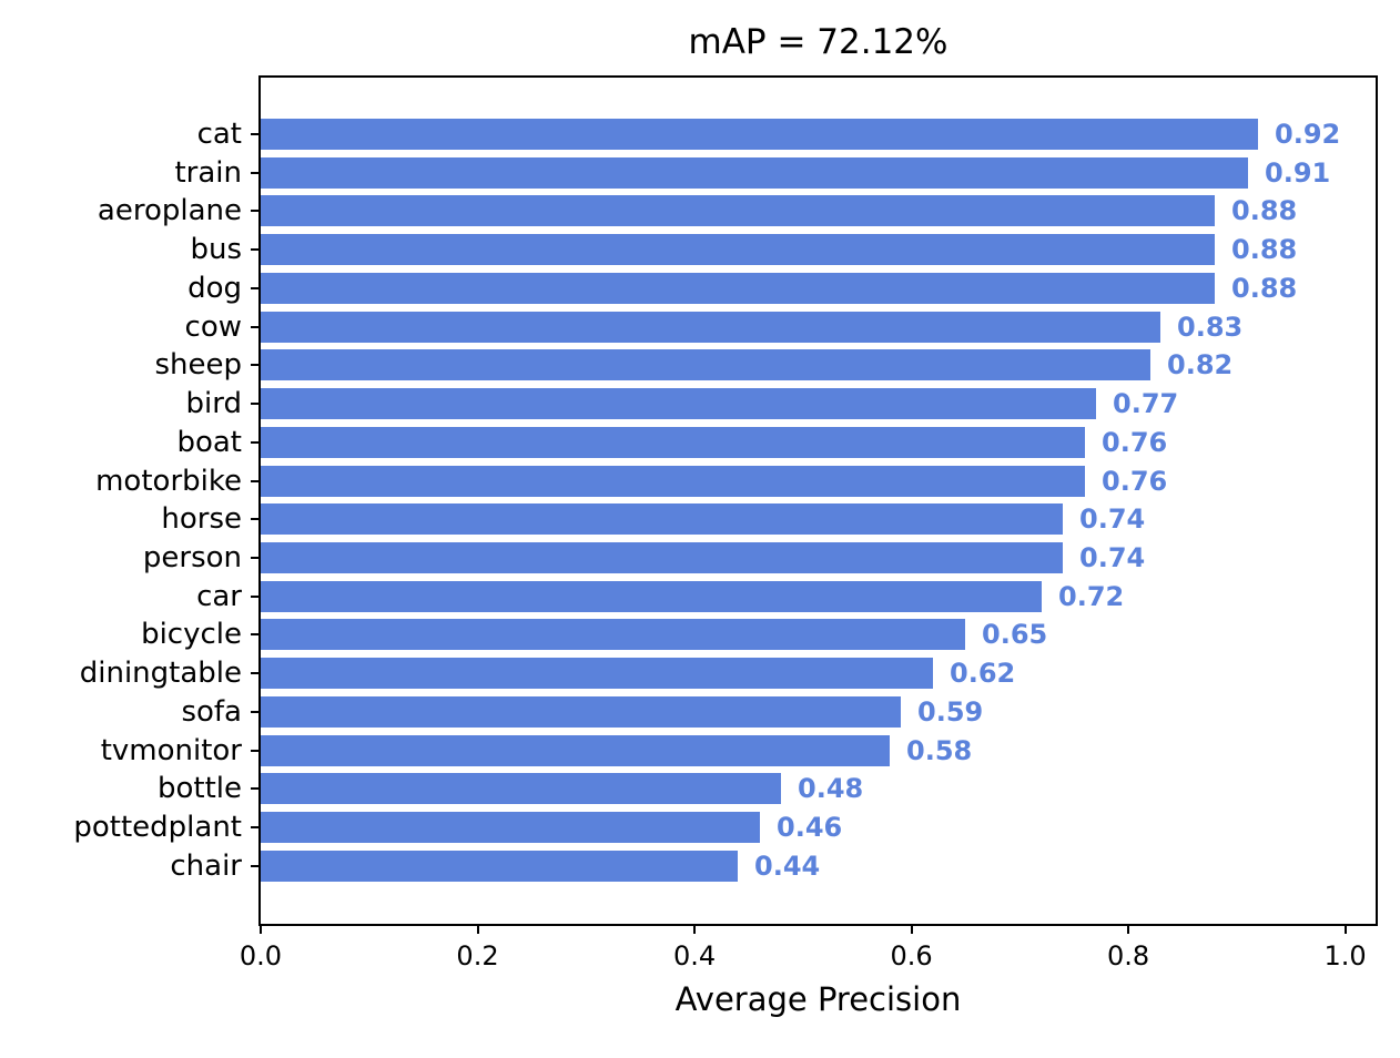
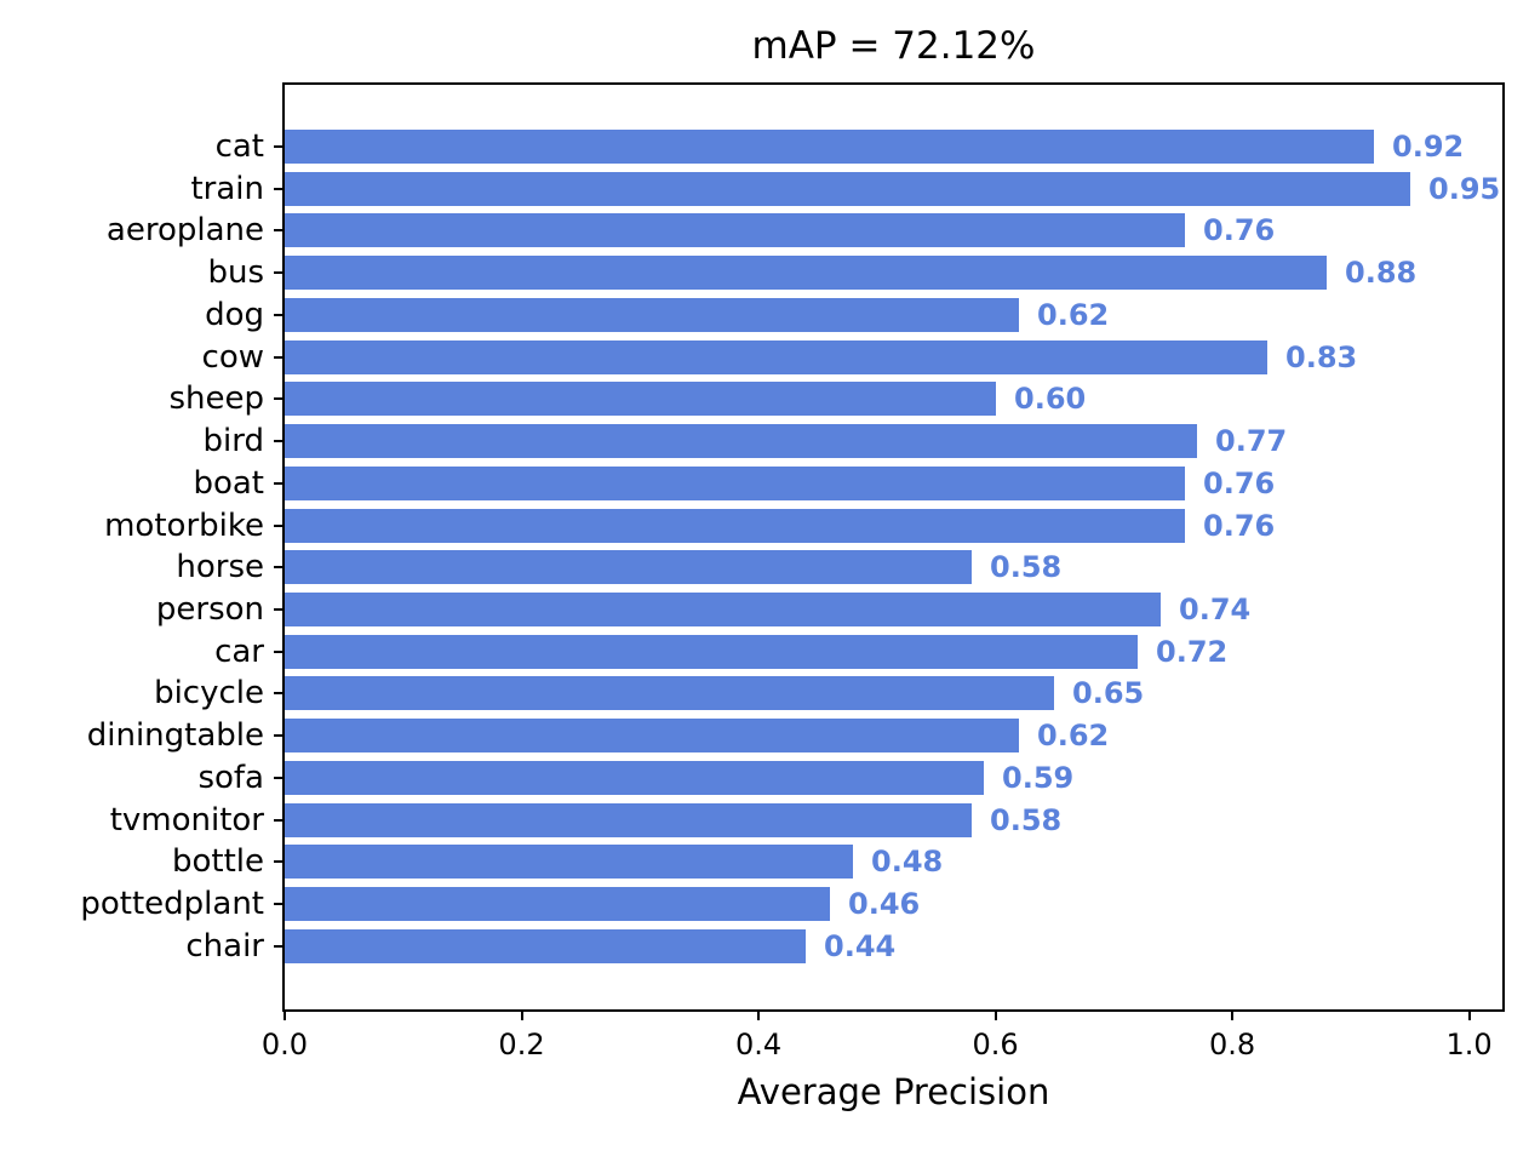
train: 0.91 -> 0.95
aeroplane: 0.88 -> 0.76
dog: 0.88 -> 0.62
sheep: 0.82 -> 0.60
horse: 0.74 -> 0.58
